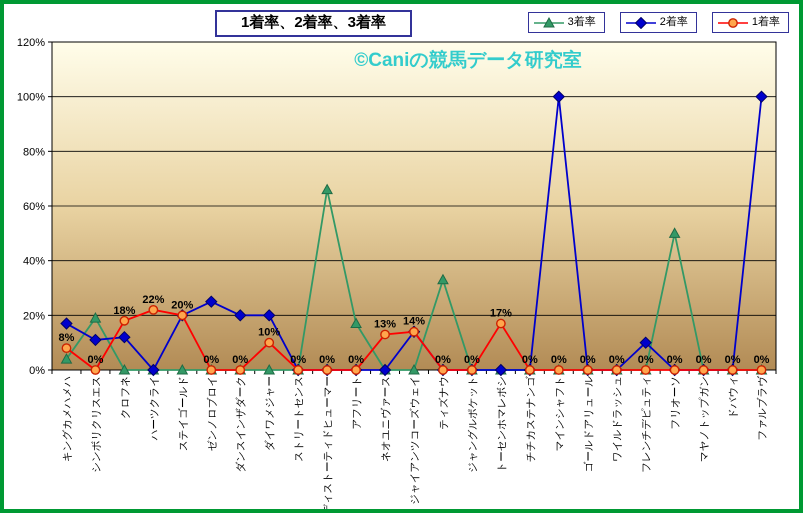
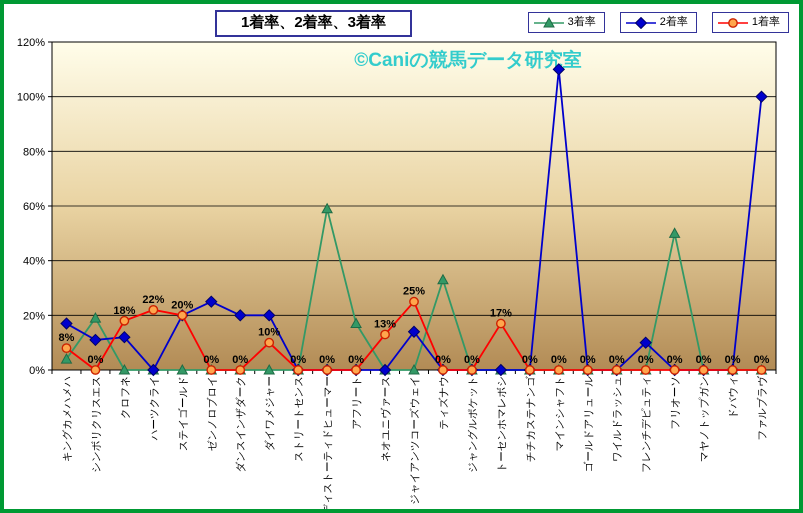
3着率/ディストーティドヒューマー: 66% -> 59%
1着率/ジャイアンツコーズウェイ: 14% -> 25%
2着率/マインシャフト: 100% -> 110%
